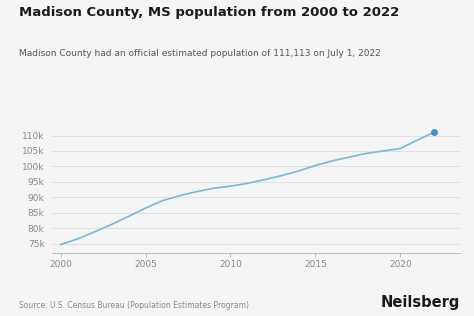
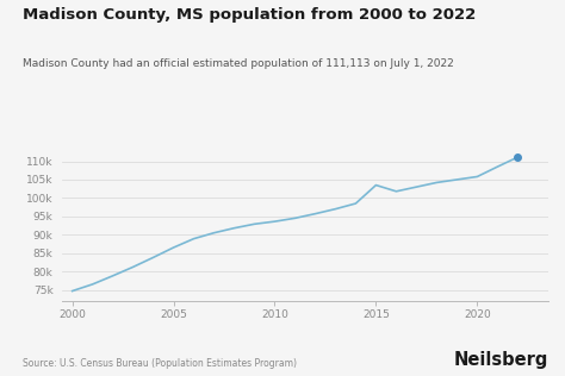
2015: 100.3k -> 103.5k
